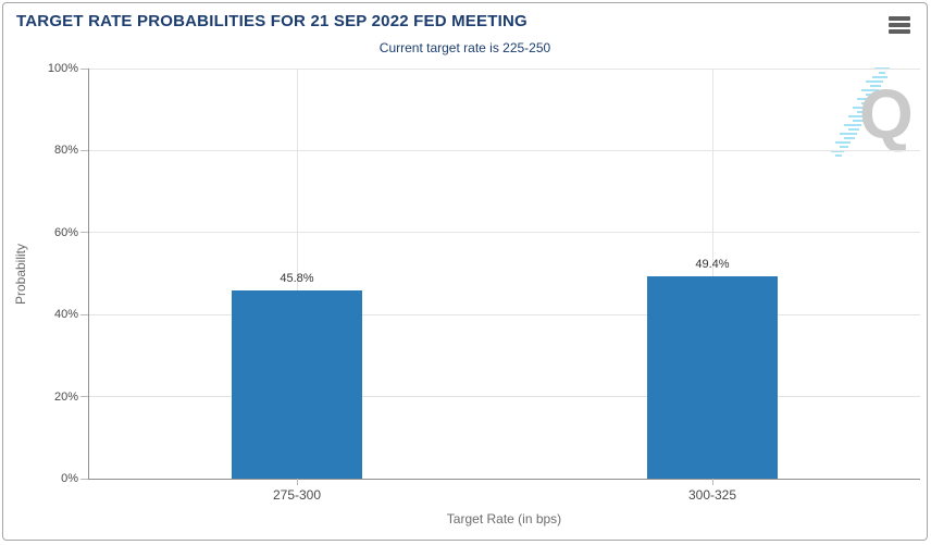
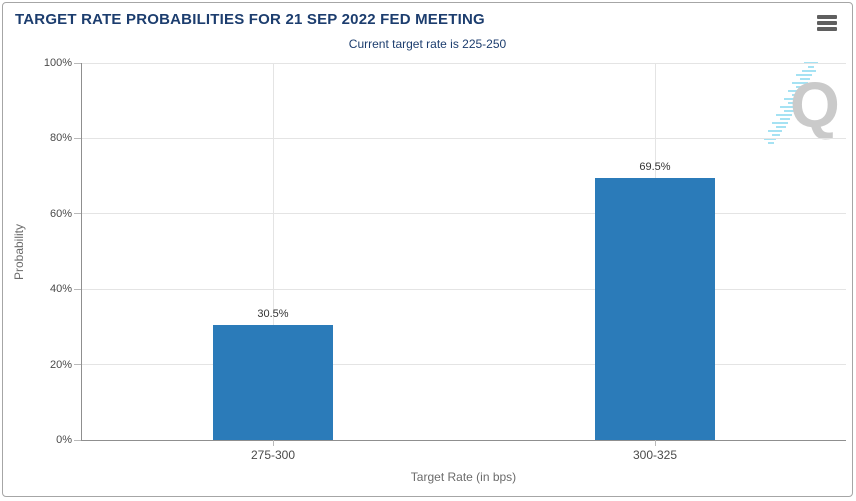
275-300: 45.8% -> 30.5%
300-325: 49.4% -> 69.5%
